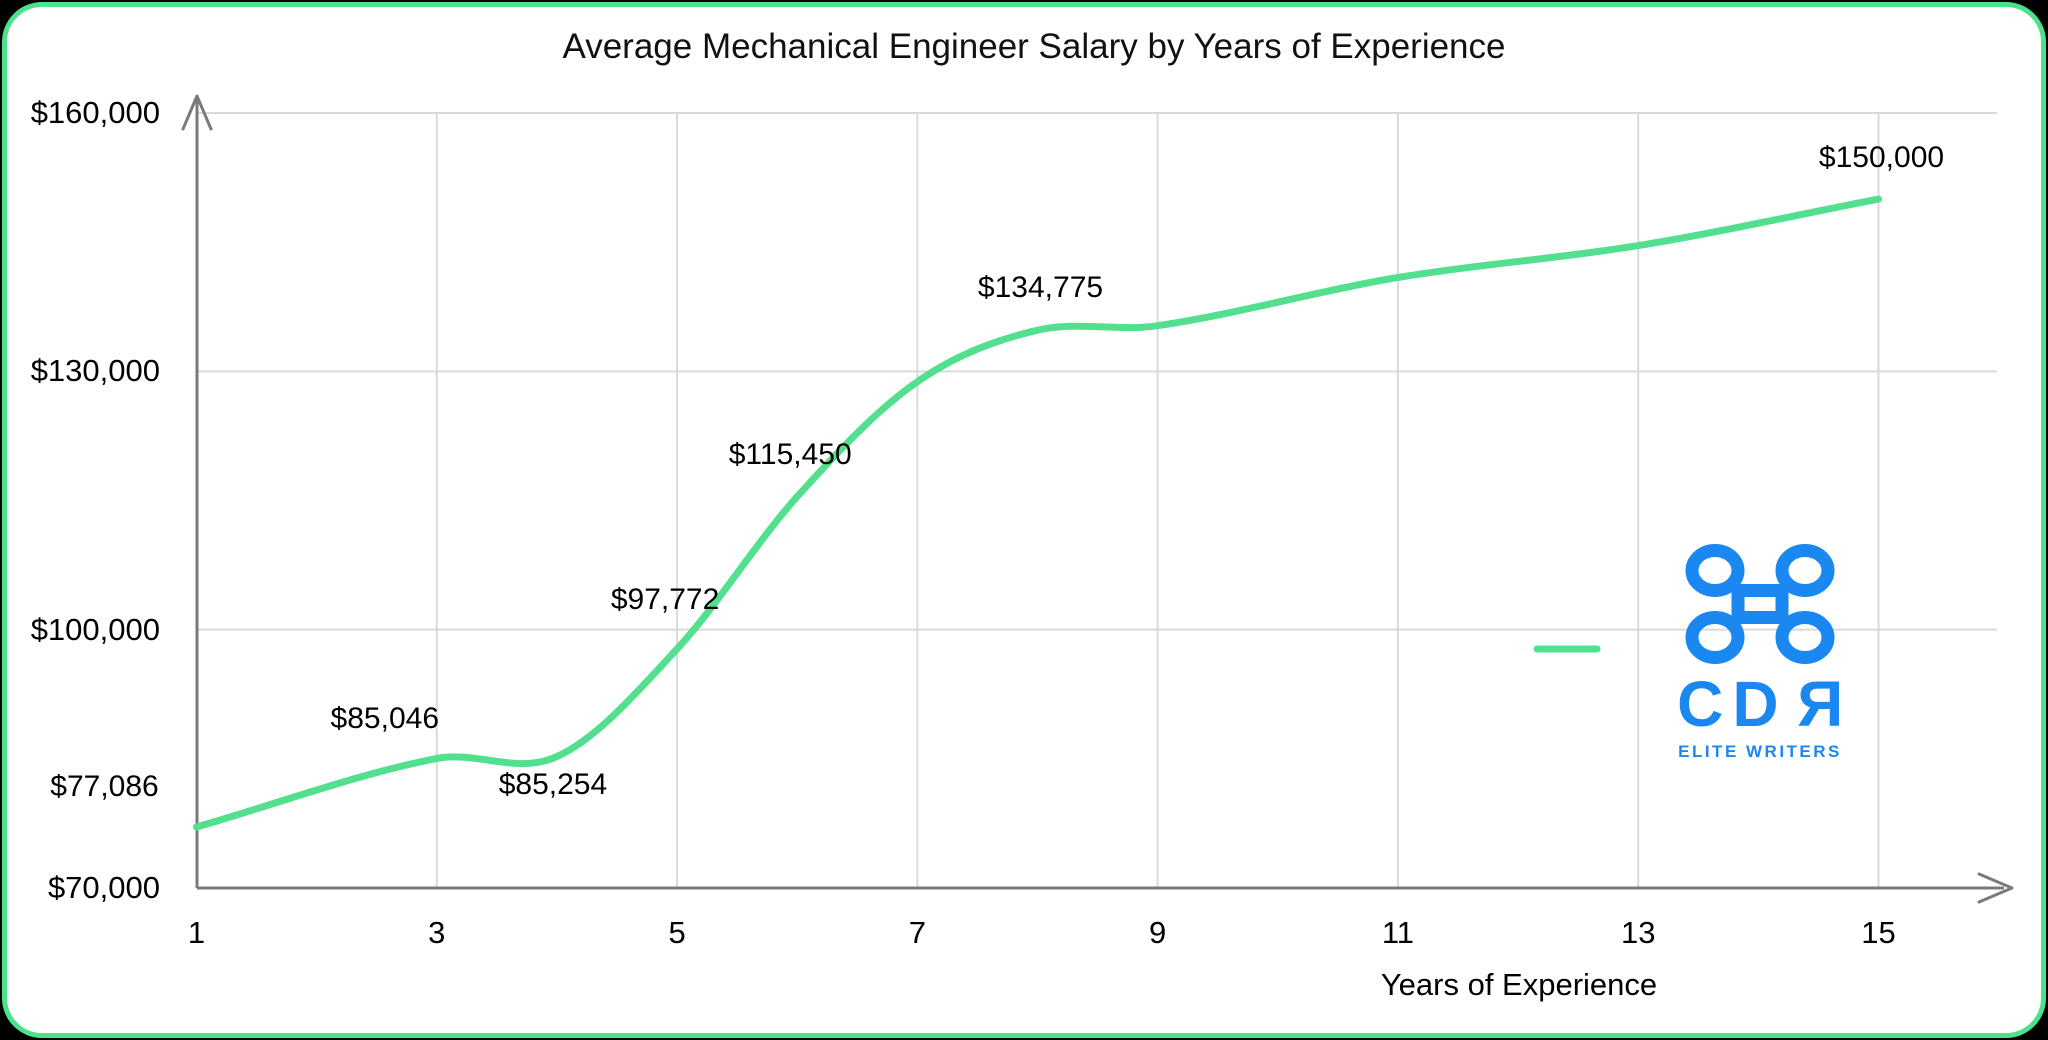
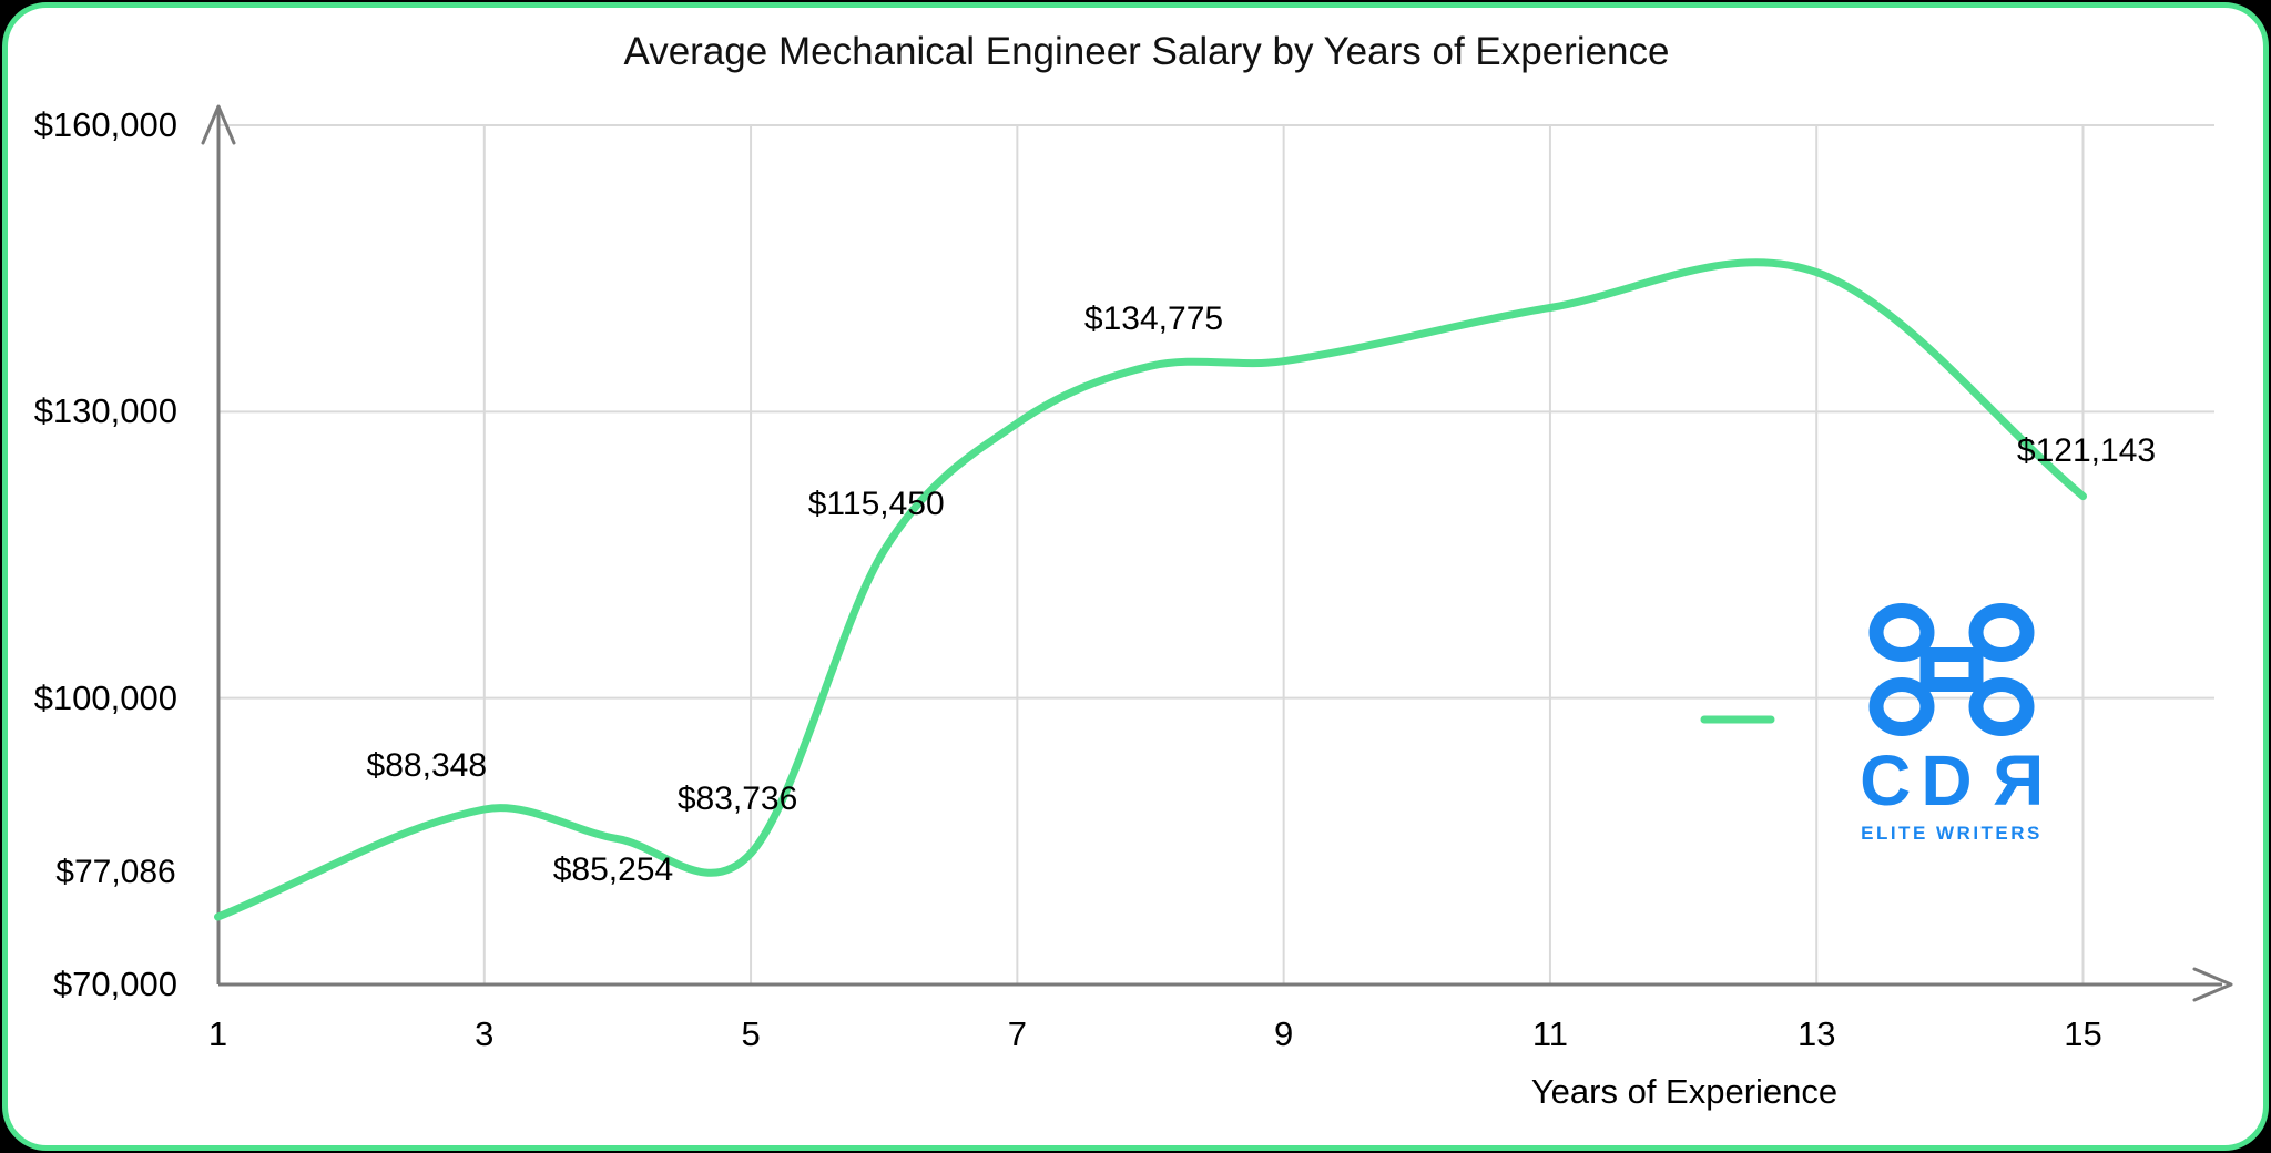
3: $85,046 -> $88,348
5: $97,772 -> $83,736
15: $150,000 -> $121,143
